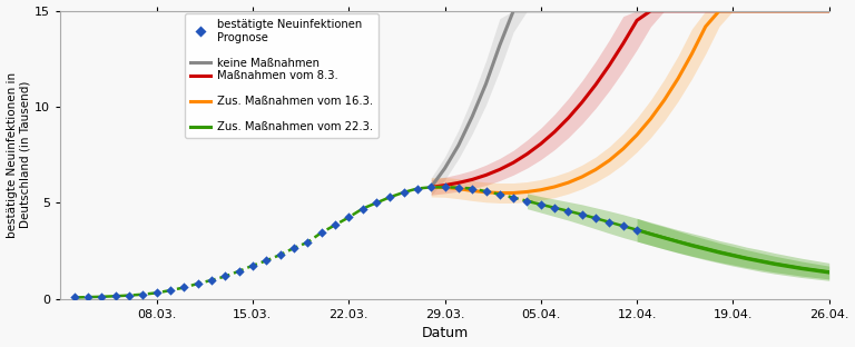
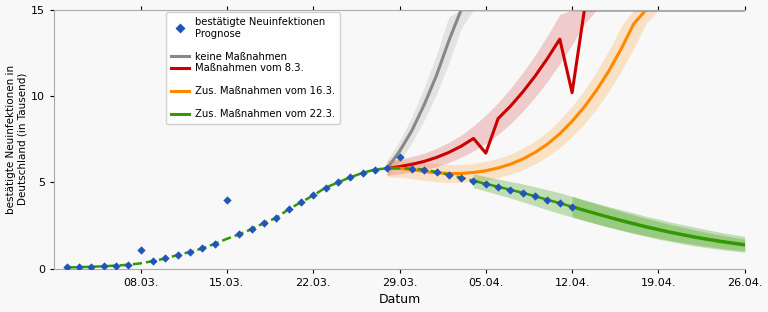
bestätigte Neuinfektionen Prognose/08.03.: 0.3 -> 1.1
bestätigte Neuinfektionen Prognose/15.03.: 1.7 -> 4.0
bestätigte Neuinfektionen Prognose/29.03.: 5.8 -> 6.5
Maßnahmen vom 8.3./05.04.: 8.1 -> 6.7
Maßnahmen vom 8.3./12.04.: 14.5 -> 10.2
